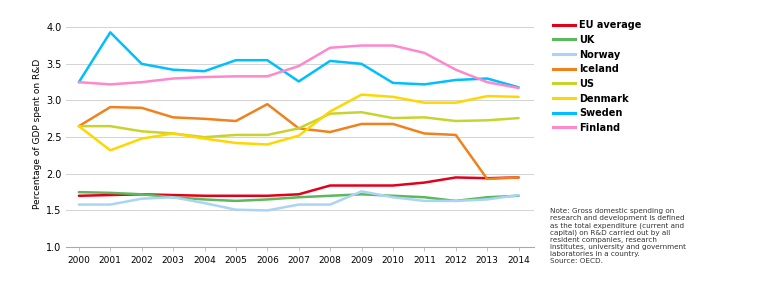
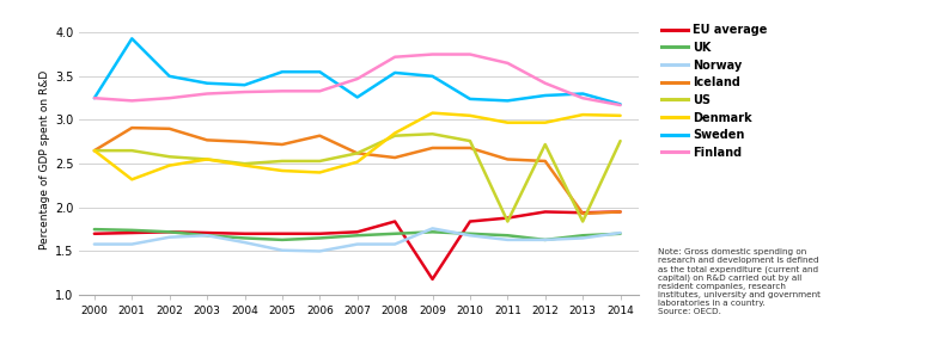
Iceland/2006: 2.95 -> 2.82
EU average/2009: 1.84 -> 1.18
US/2011: 2.77 -> 1.84
US/2013: 2.73 -> 1.84
